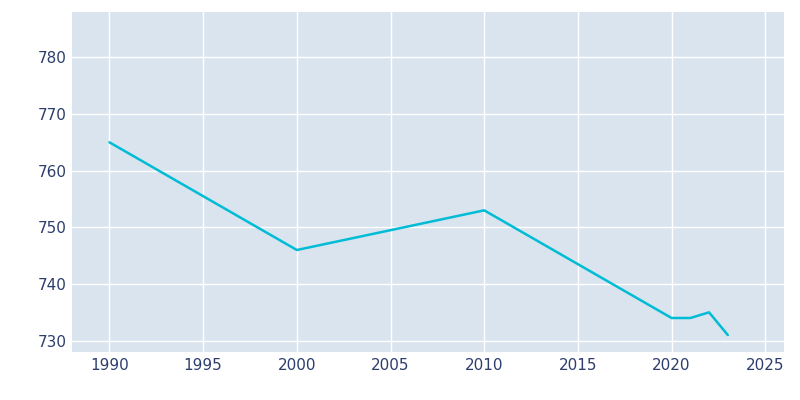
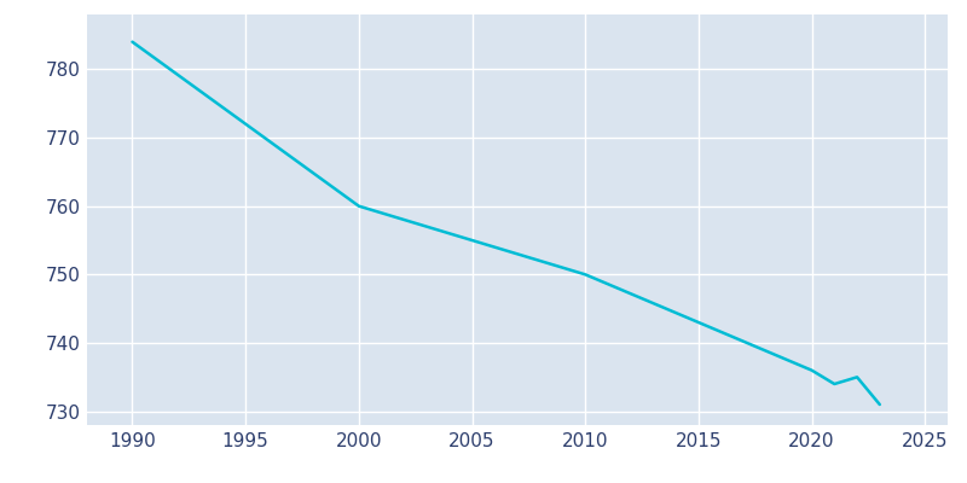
1990: 765 -> 784
2000: 746 -> 760
2010: 753 -> 750
2020: 734 -> 736
